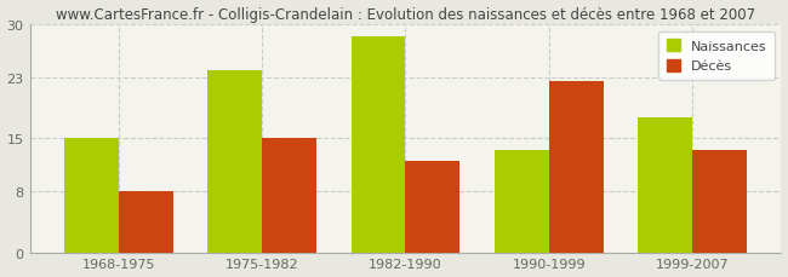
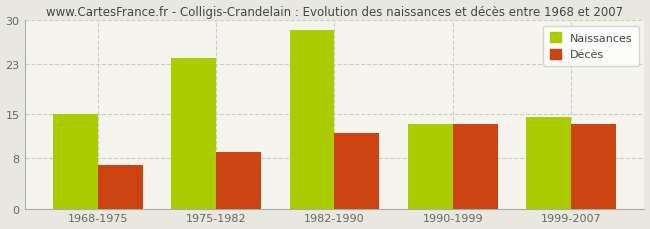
Décès/1968-1975: 8.0 -> 7.0
Décès/1975-1982: 15.0 -> 9.0
Décès/1990-1999: 22.6 -> 13.5
Naissances/1999-2007: 17.8 -> 14.5
